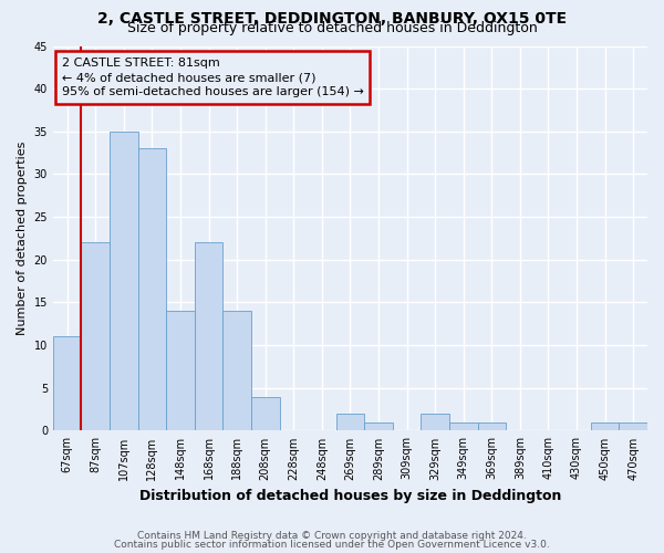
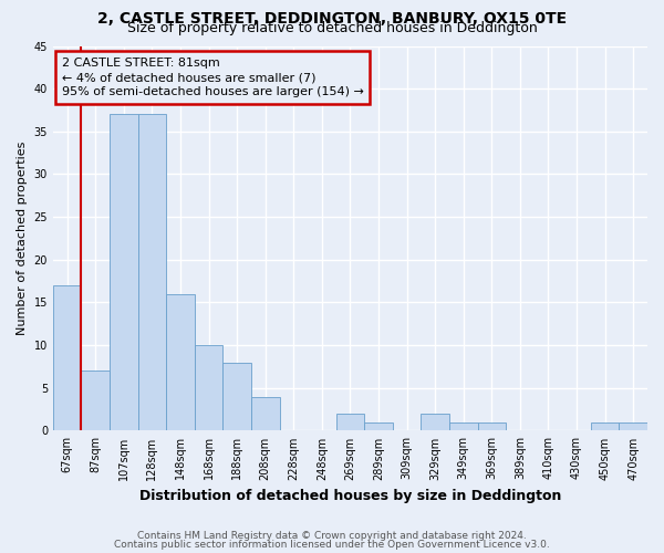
67sqm: 11 -> 17
87sqm: 22 -> 7
107sqm: 35 -> 37
128sqm: 33 -> 37
148sqm: 14 -> 16
168sqm: 22 -> 10
188sqm: 14 -> 8
